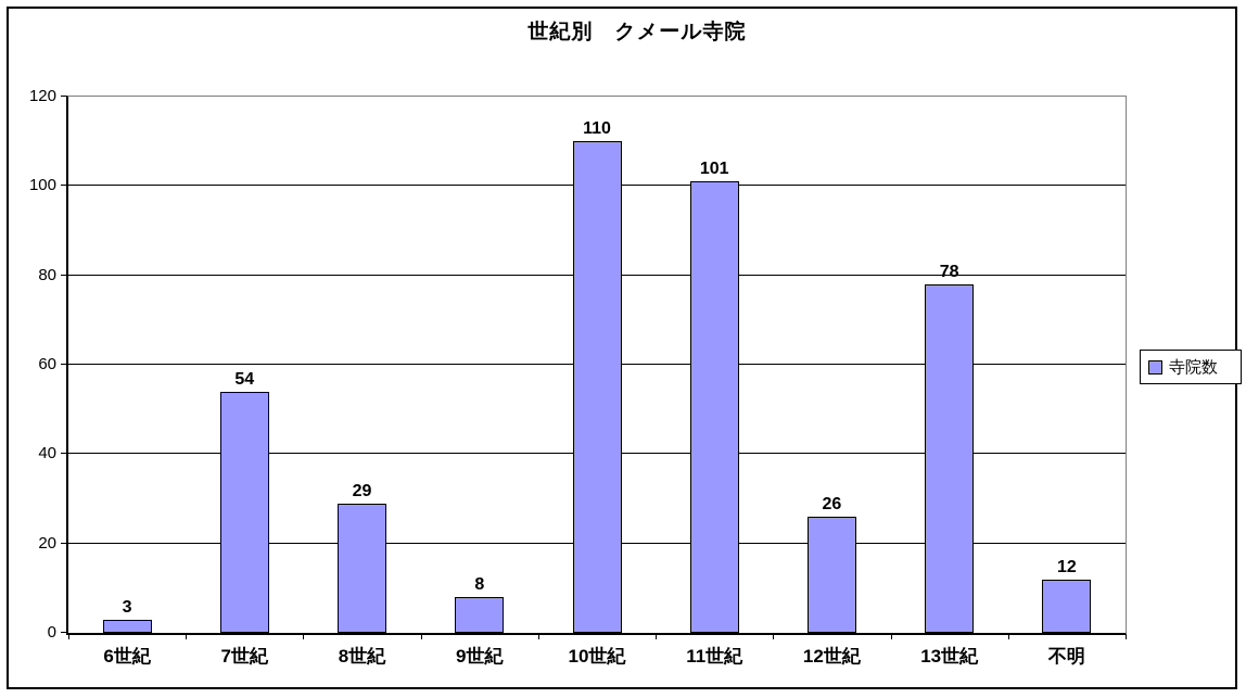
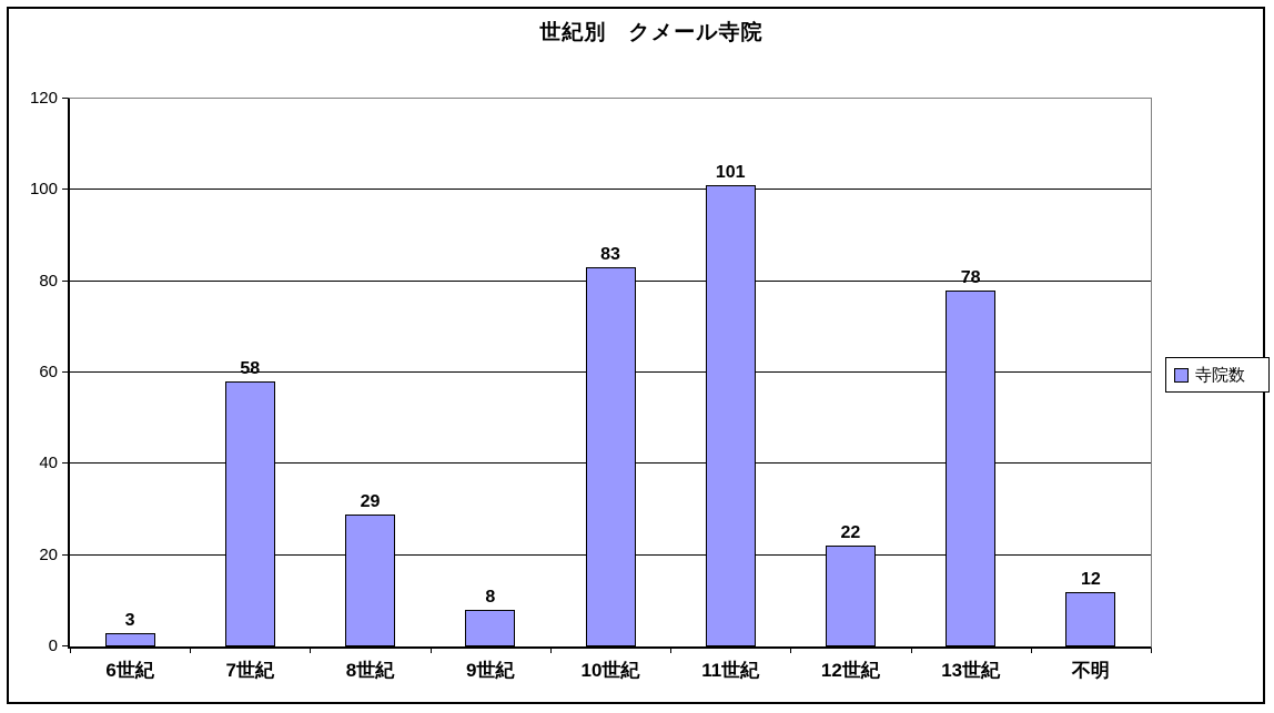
7世紀: 54 -> 58
10世紀: 110 -> 83
12世紀: 26 -> 22
